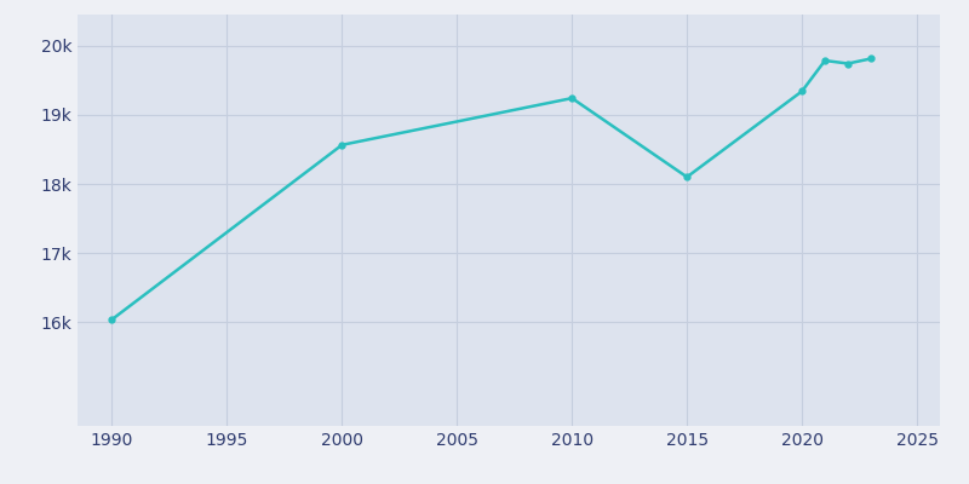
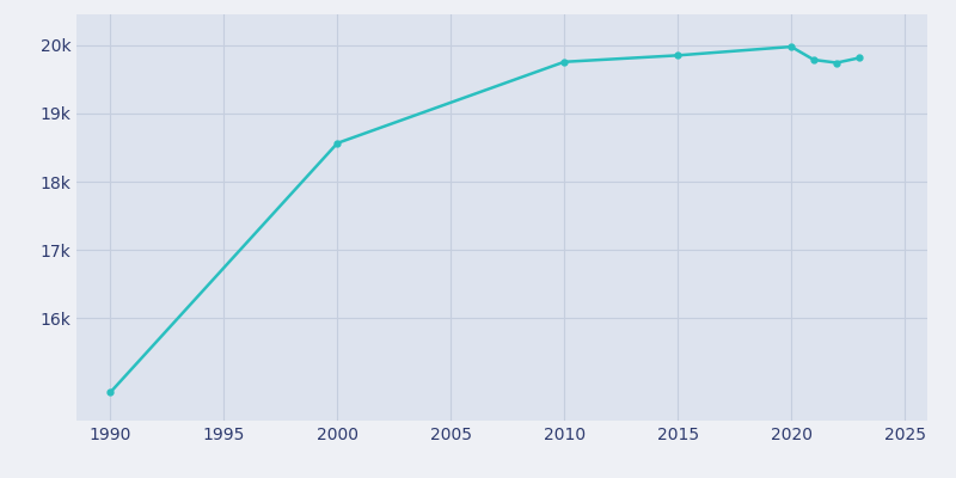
1990: 16.04k -> 14.92k
2010: 19.24k -> 19.75k
2015: 18.10k -> 19.85k
2020: 19.34k -> 19.98k
